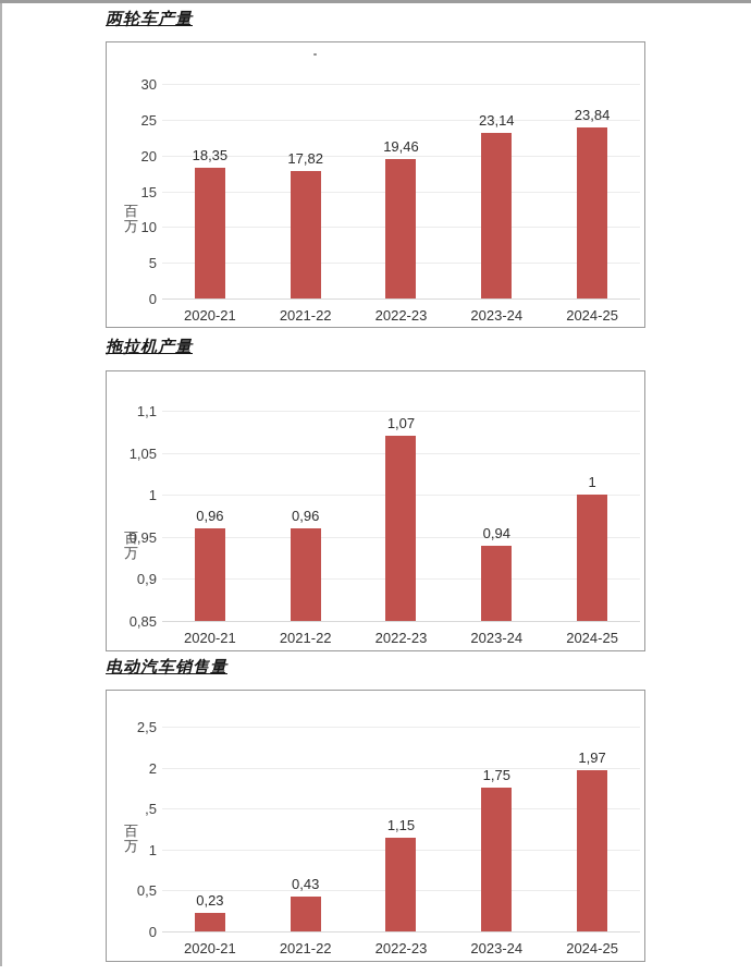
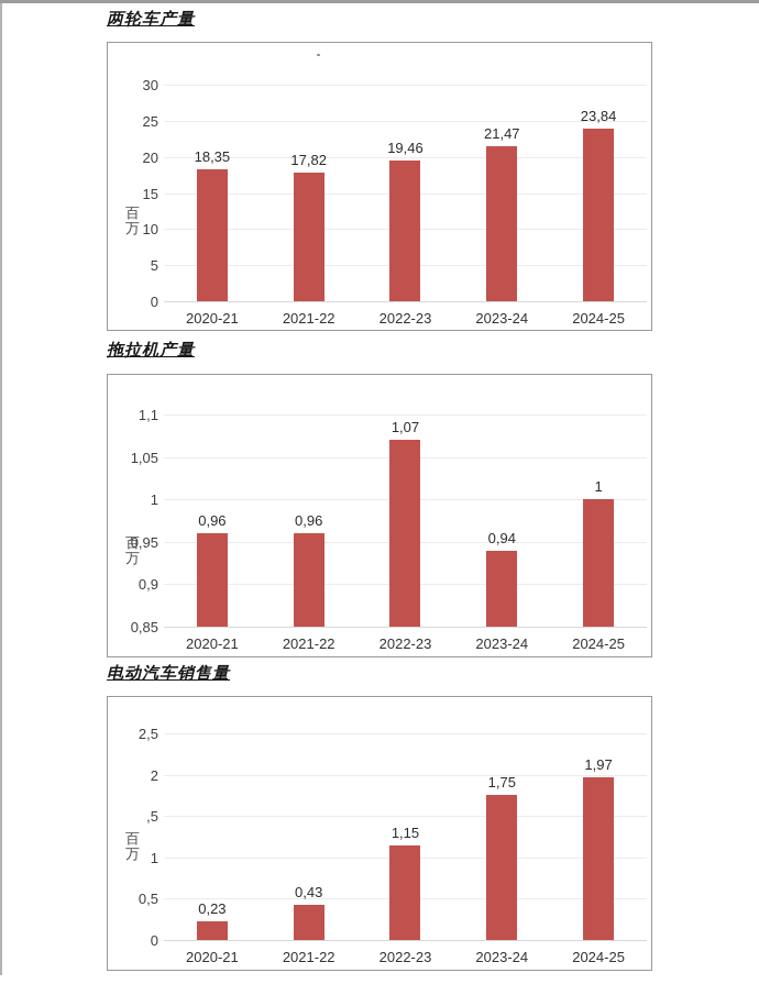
两轮车产量/2023-24: 23,14 -> 21,47
